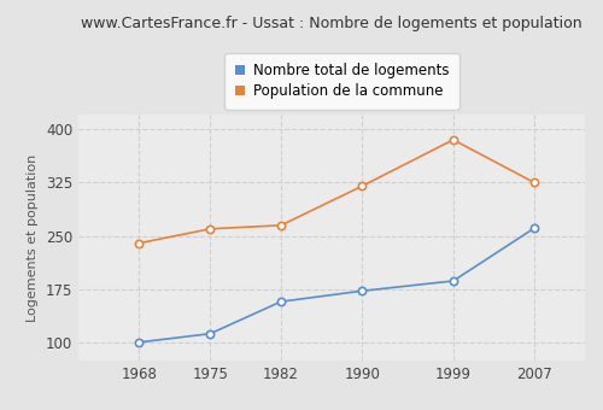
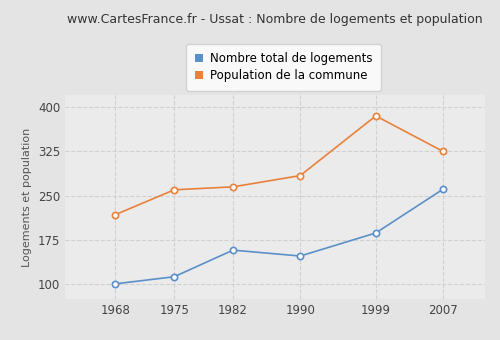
Population de la commune/1968: 240 -> 218
Nombre total de logements/1990: 173 -> 148
Population de la commune/1990: 320 -> 284
